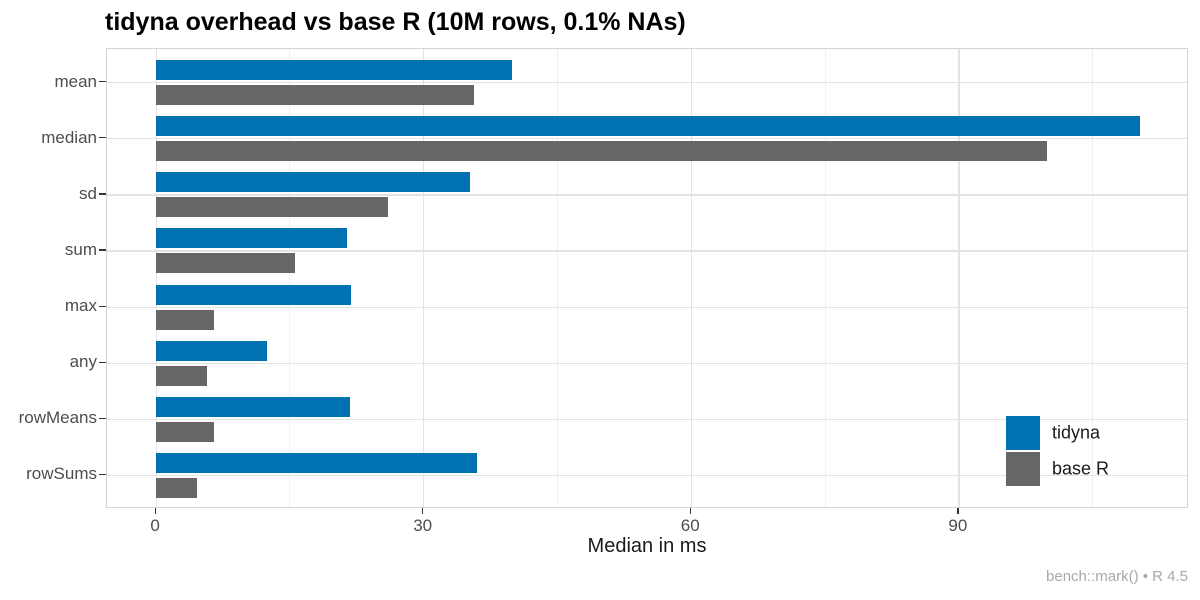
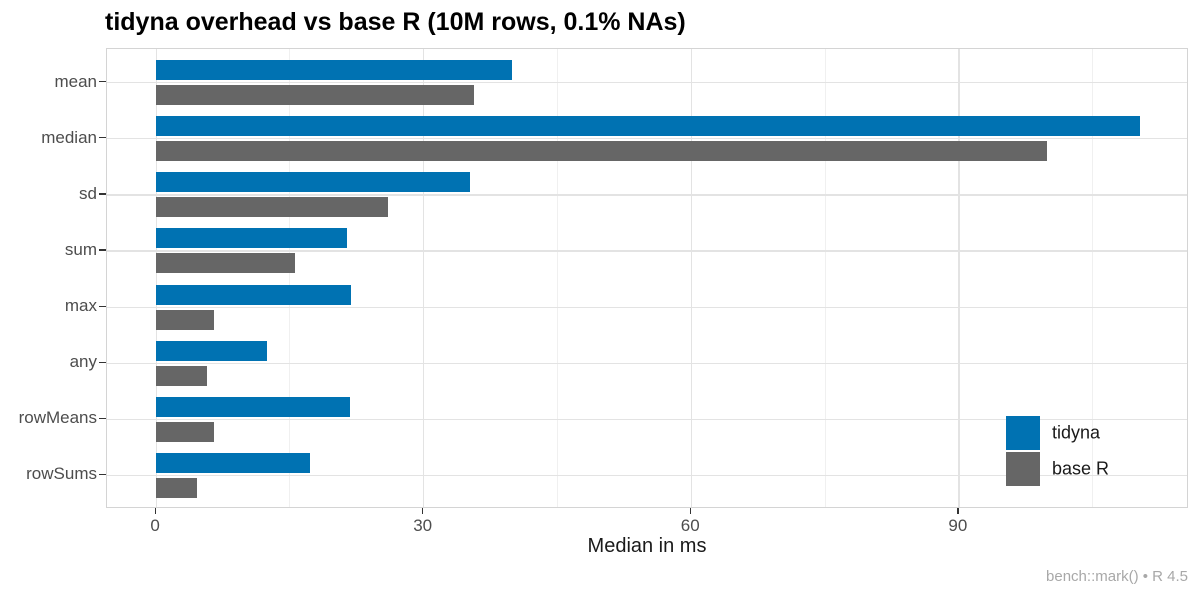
tidyna/rowSums: 36 -> 17
